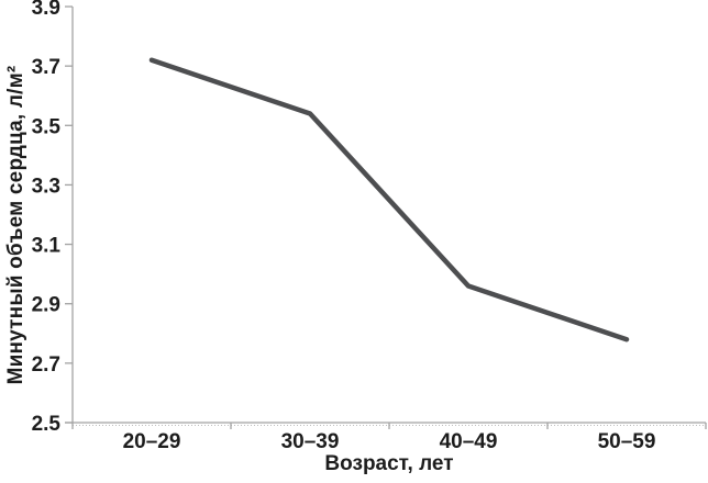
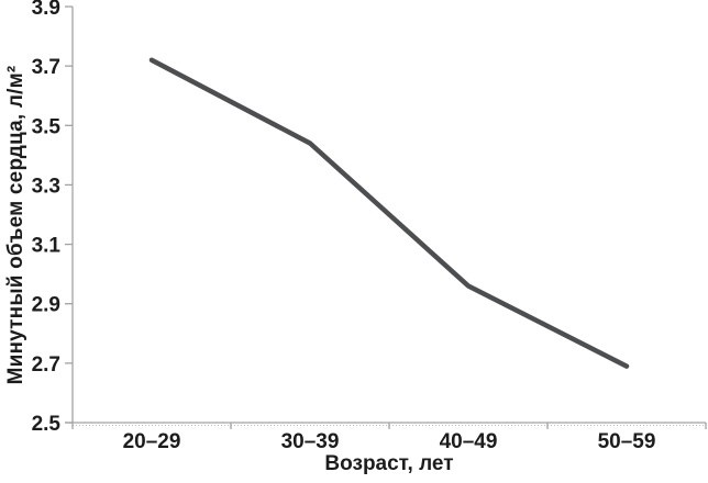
30–39: 3.54 -> 3.44
50–59: 2.78 -> 2.69
